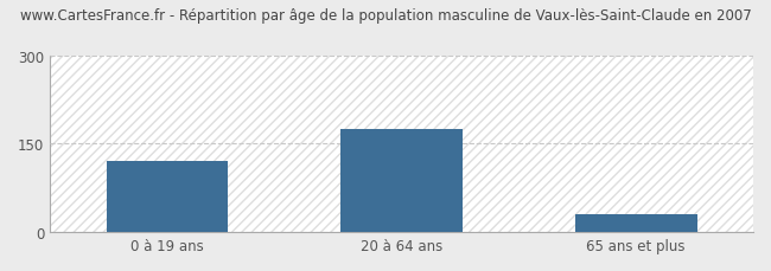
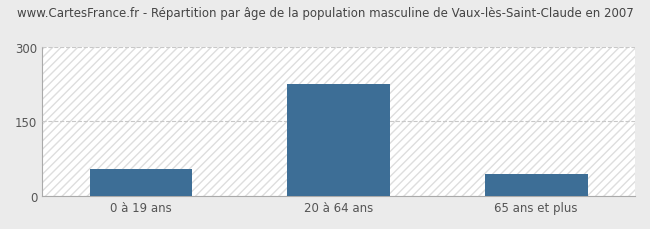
0 à 19 ans: 120 -> 55
20 à 64 ans: 175 -> 225
65 ans et plus: 30 -> 45
